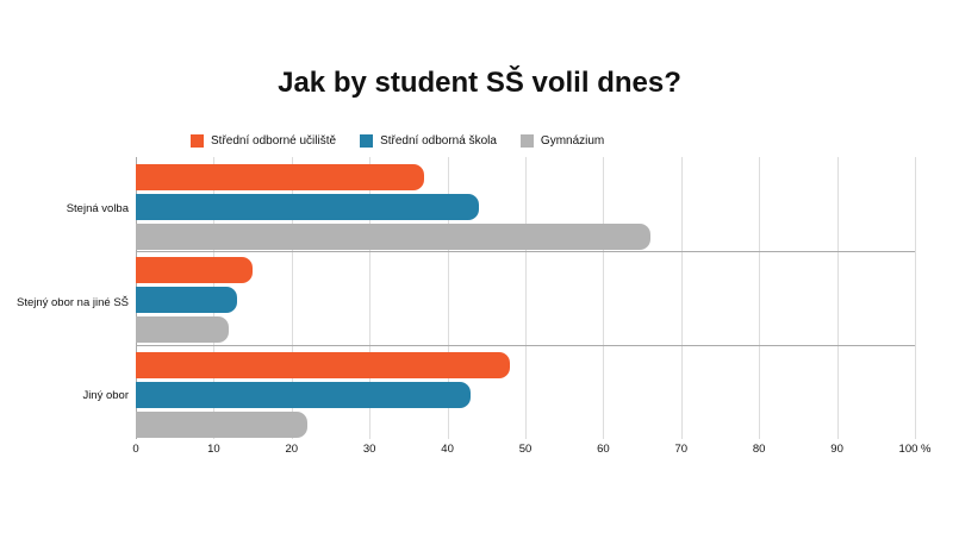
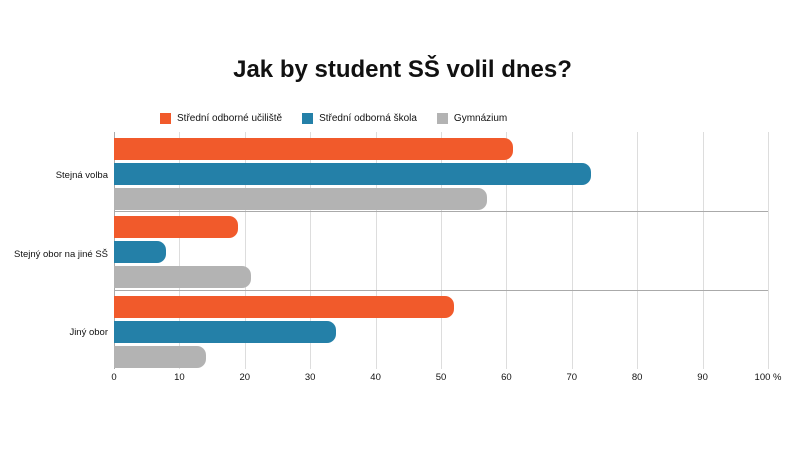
Střední odborné učiliště/Stejná volba: 37% -> 61%
Střední odborná škola/Stejná volba: 44% -> 73%
Gymnázium/Stejná volba: 66% -> 57%
Střední odborné učiliště/Stejný obor na jiné SŠ: 15% -> 19%
Střední odborná škola/Stejný obor na jiné SŠ: 13% -> 8%
Gymnázium/Stejný obor na jiné SŠ: 12% -> 21%
Střední odborné učiliště/Jiný obor: 48% -> 52%
Střední odborná škola/Jiný obor: 43% -> 34%
Gymnázium/Jiný obor: 22% -> 14%
